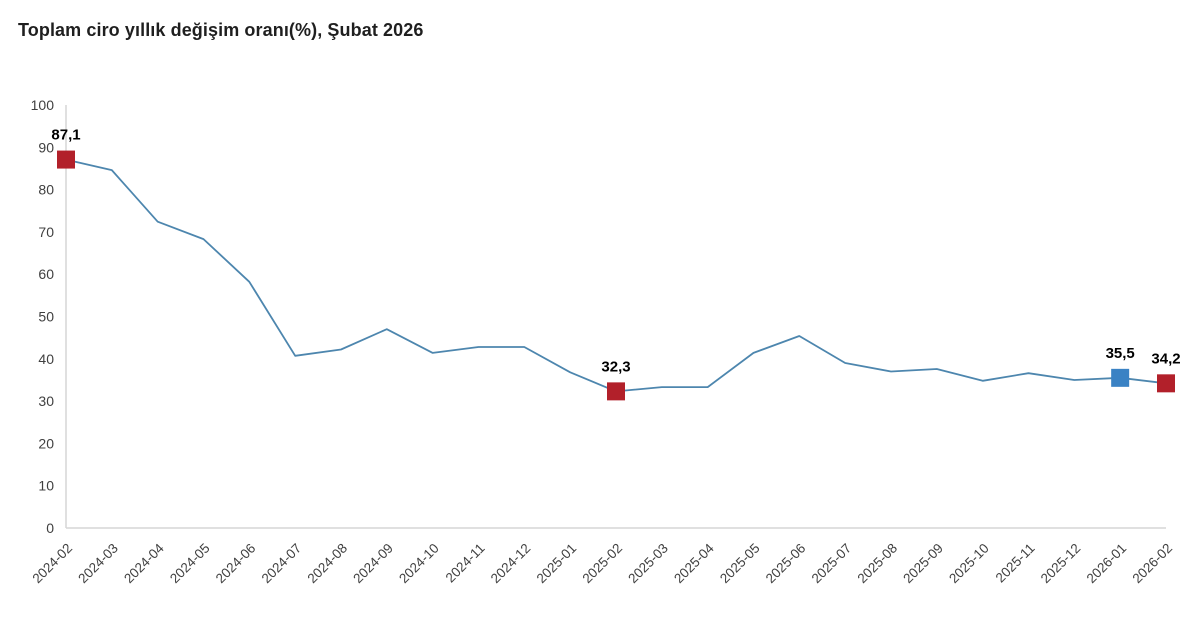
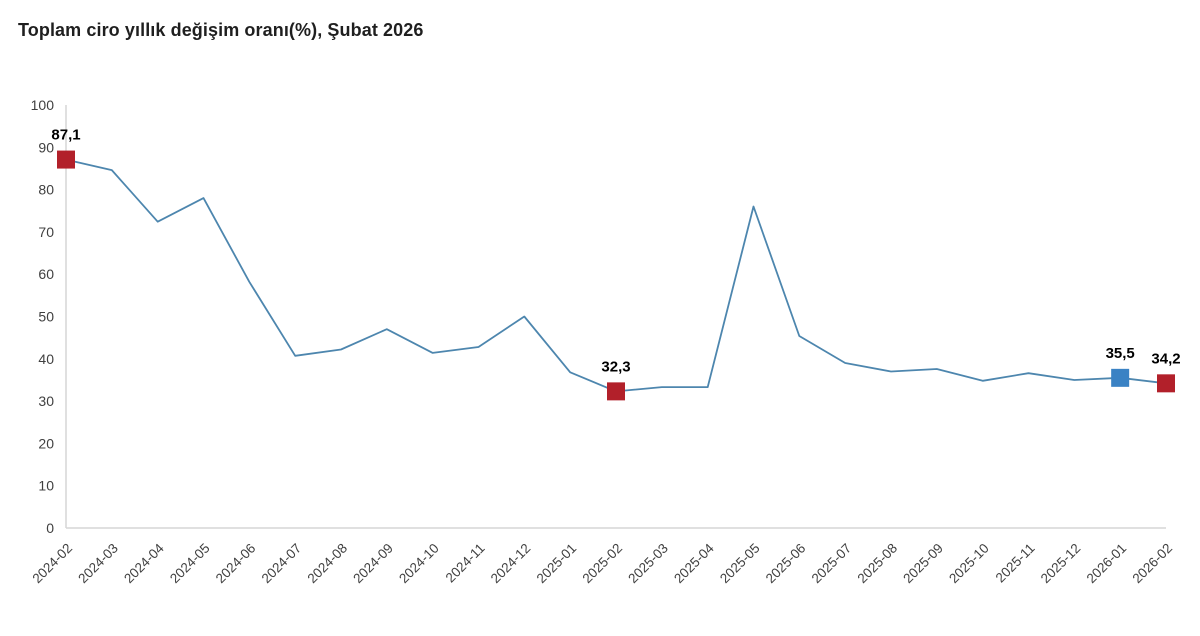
2024-05: 68 -> 78
2024-12: 43 -> 50
2025-05: 41 -> 76
